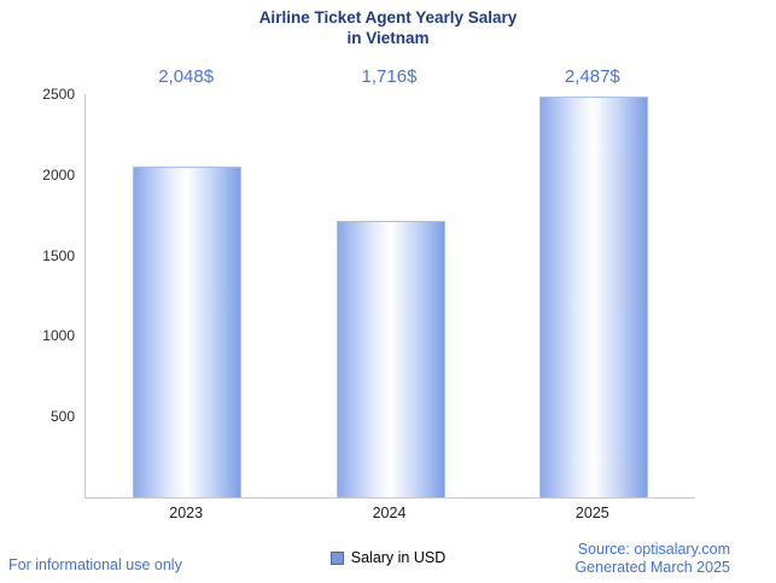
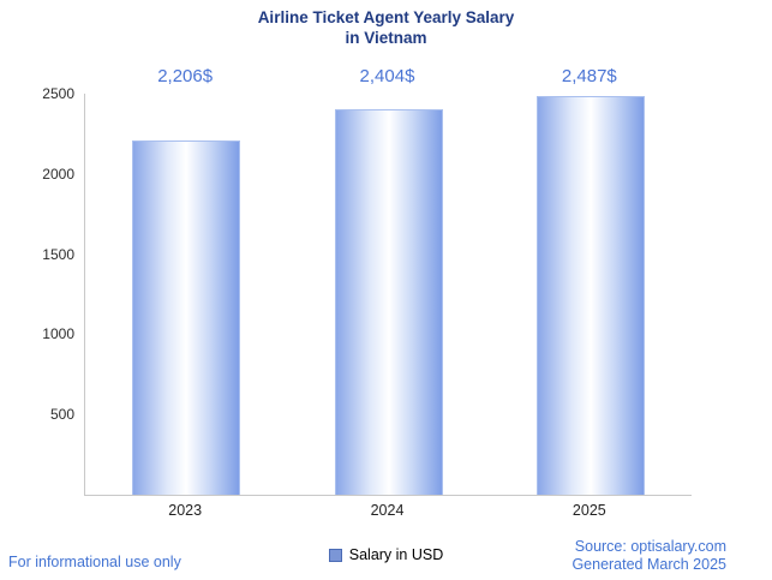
2023: 2,048 -> 2,206
2024: 1,716 -> 2,404
